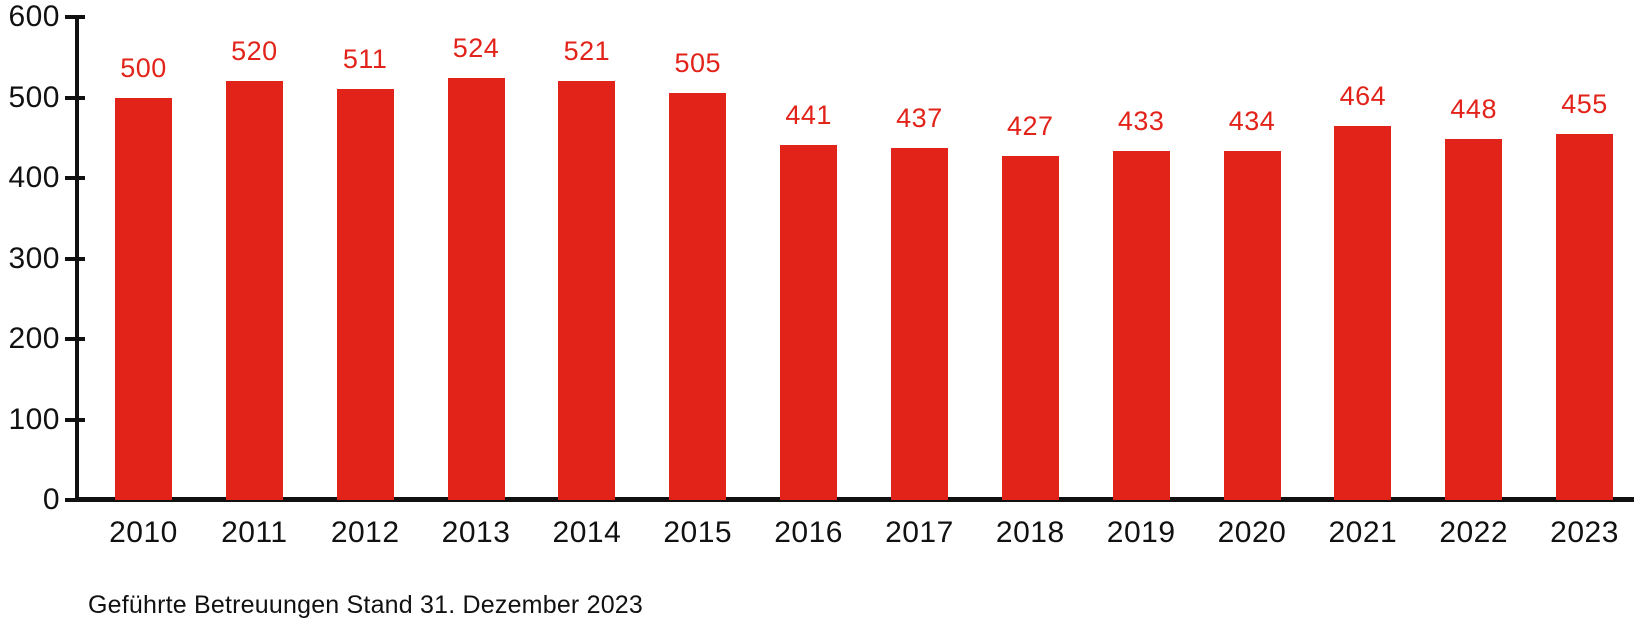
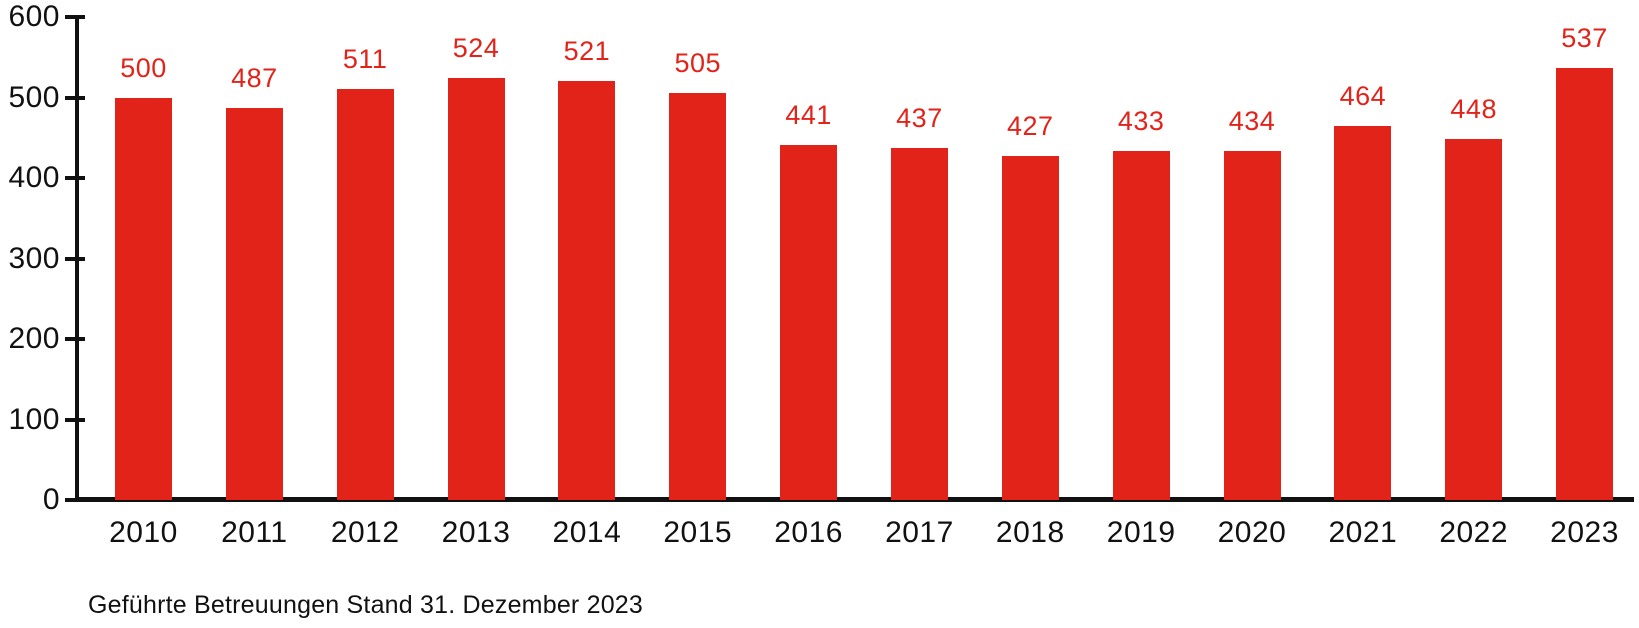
2011: 520 -> 487
2023: 455 -> 537
